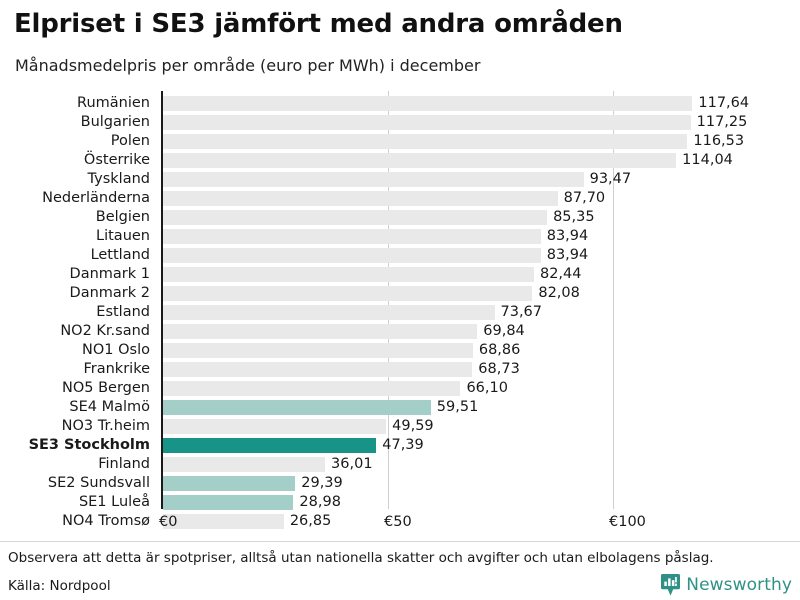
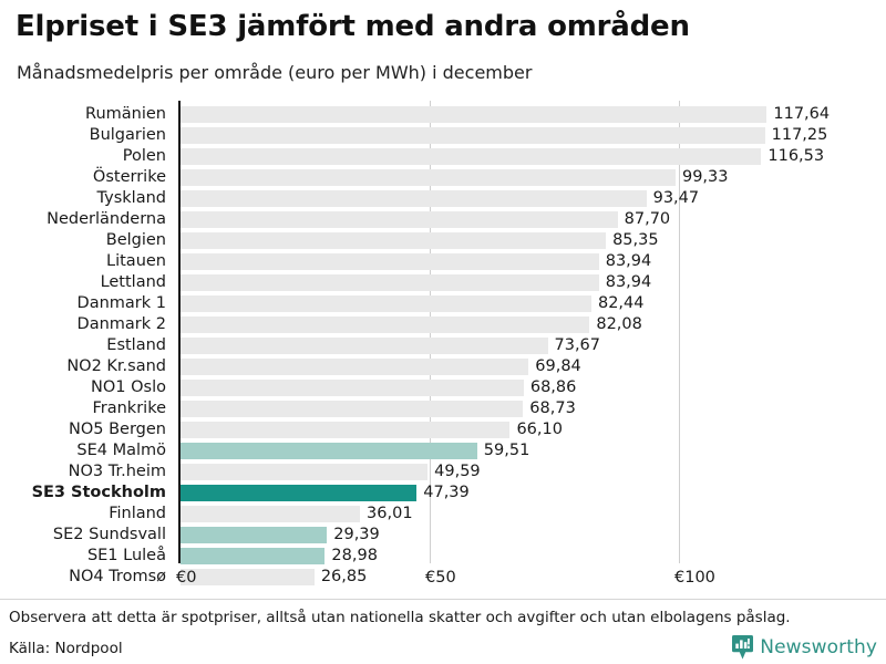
Österrike: 114,04 -> 99,33
